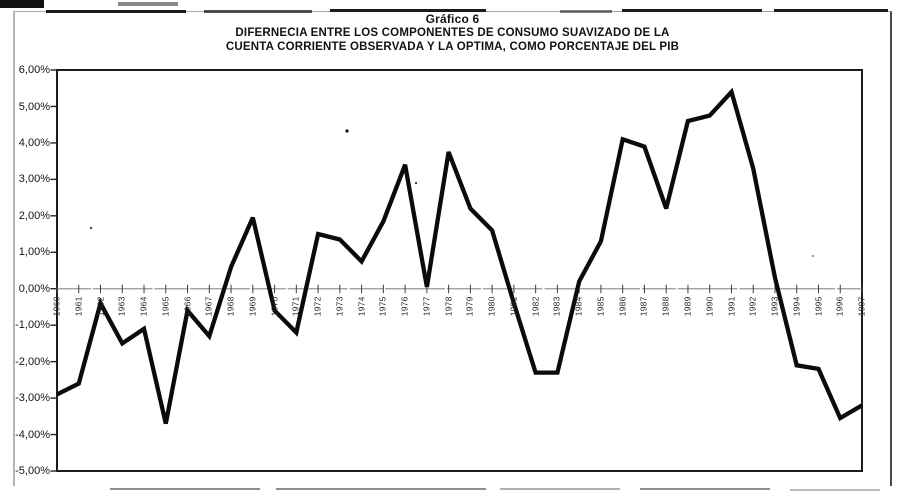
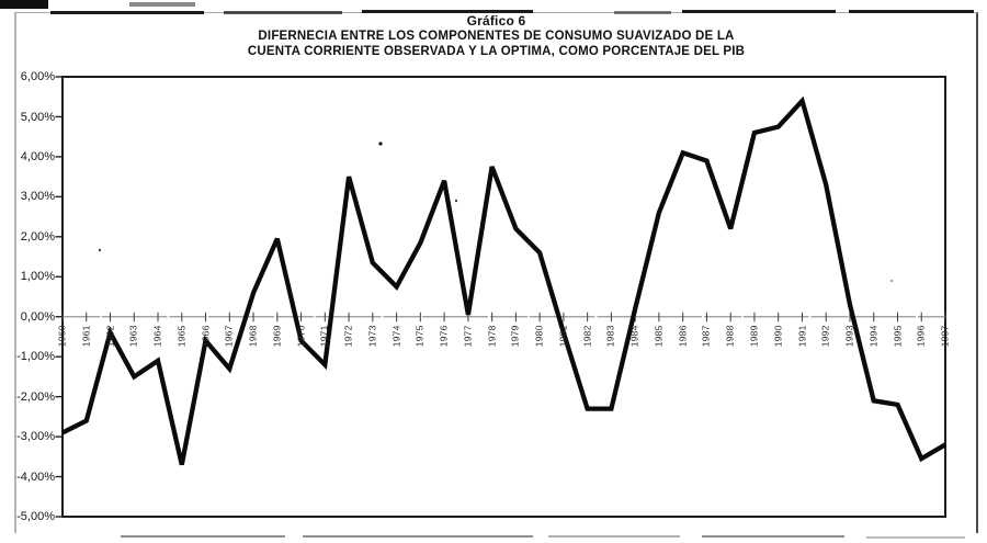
1972: 1,5% -> 3,5%
1985: 1,3% -> 2,6%
